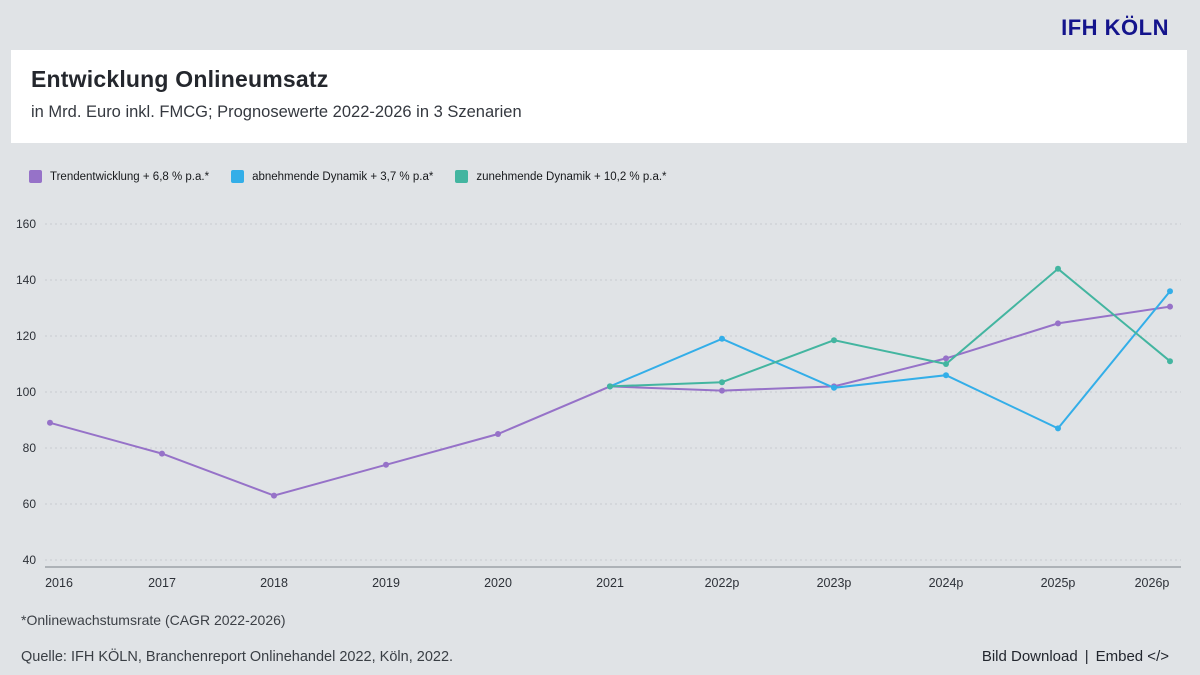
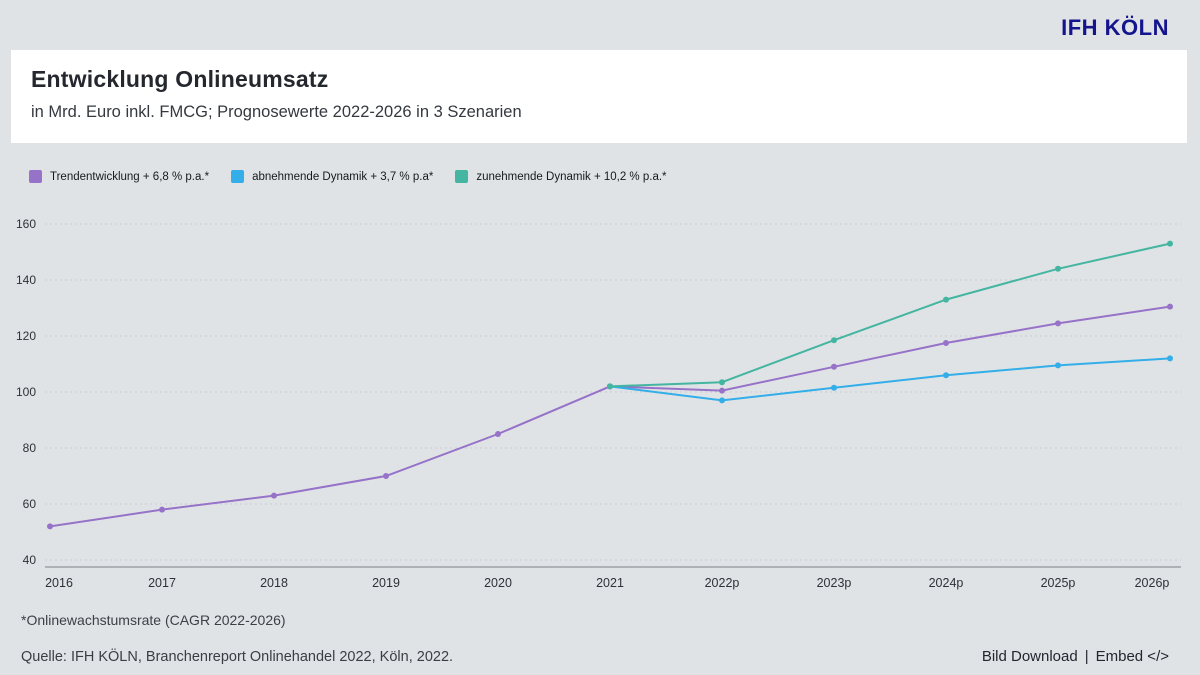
Trendentwicklung + 6,8 % p.a.*/2016: 89 -> 52
Trendentwicklung + 6,8 % p.a.*/2017: 78 -> 58
Trendentwicklung + 6,8 % p.a.*/2019: 74 -> 70
abnehmende Dynamik + 3,7 % p.a*/2022p: 119 -> 97
Trendentwicklung + 6,8 % p.a.*/2023p: 102 -> 109
Trendentwicklung + 6,8 % p.a.*/2024p: 112 -> 118
zunehmende Dynamik + 10,2 % p.a.*/2024p: 110 -> 133
abnehmende Dynamik + 3,7 % p.a*/2025p: 87 -> 110
abnehmende Dynamik + 3,7 % p.a*/2026p: 136 -> 112
zunehmende Dynamik + 10,2 % p.a.*/2026p: 111 -> 153
